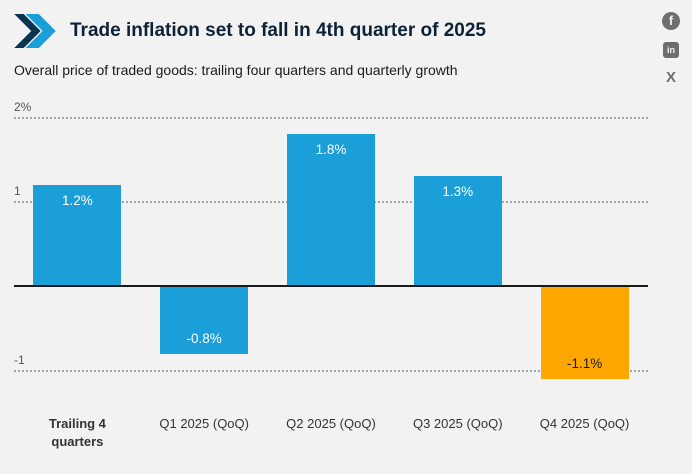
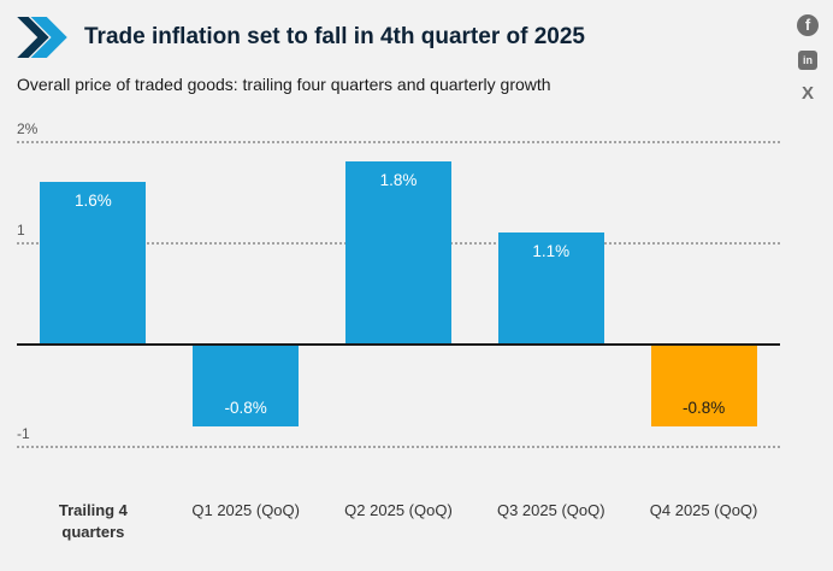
Trailing 4 quarters: 1.2% -> 1.6%
Q3 2025 (QoQ): 1.3% -> 1.1%
Q4 2025 (QoQ): -1.1% -> -0.8%
